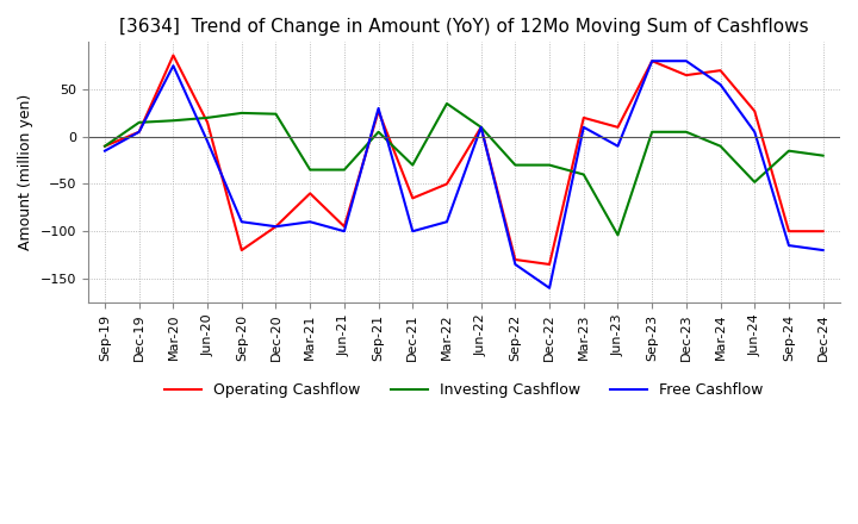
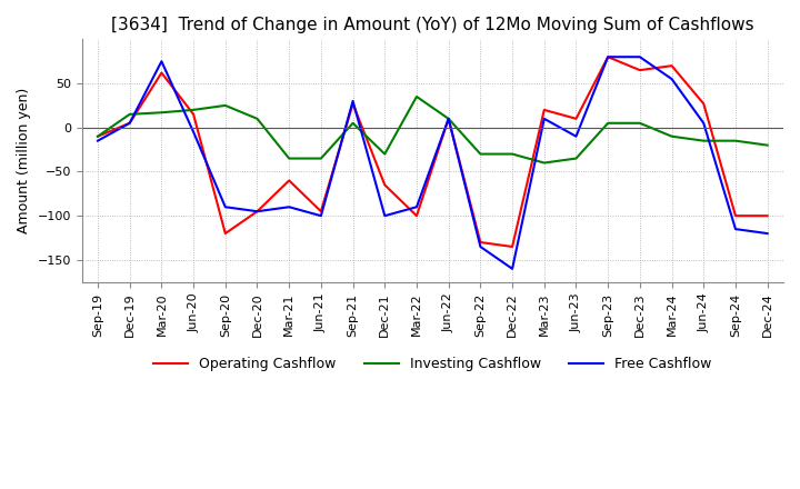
Operating Cashflow/Mar-20: 86 -> 62
Investing Cashflow/Dec-20: 24 -> 10
Operating Cashflow/Mar-22: -50 -> -100
Investing Cashflow/Jun-23: -104 -> -35
Investing Cashflow/Jun-24: -48 -> -15
